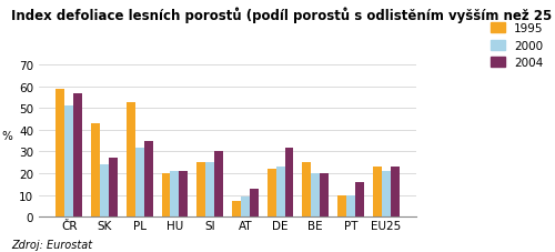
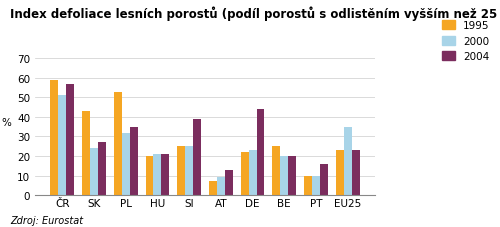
2004/SI: 30 -> 39
2004/DE: 32 -> 44
2000/EU25: 21 -> 35
